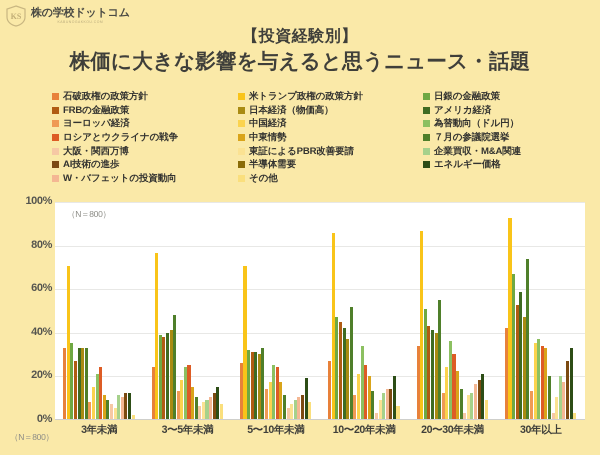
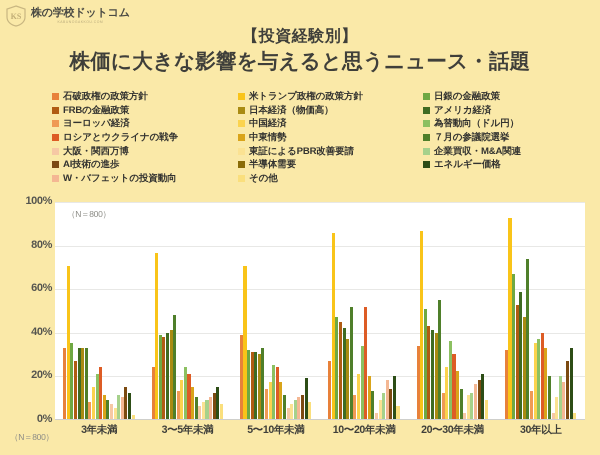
AI技術の進歩/3年未満: 12% -> 15%
ロシアとウクライナの戦争/3〜5年未満: 25% -> 21%
石破政権の政策方針/5〜10年未満: 26% -> 39%
ロシアとウクライナの戦争/10〜20年未満: 25% -> 52%
W・バフェットの投資動向/10〜20年未満: 14% -> 18%
石破政権の政策方針/30年以上: 42% -> 32%
ロシアとウクライナの戦争/30年以上: 34% -> 40%
